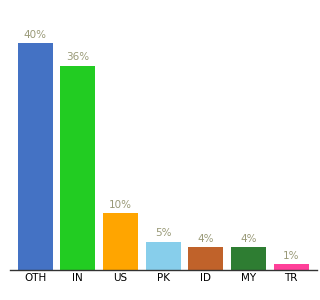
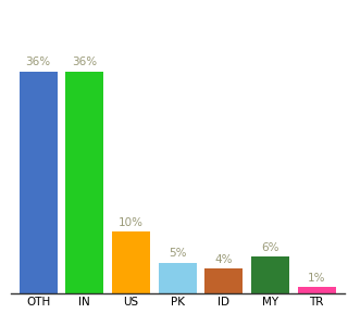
OTH: 40% -> 36%
MY: 4% -> 6%
